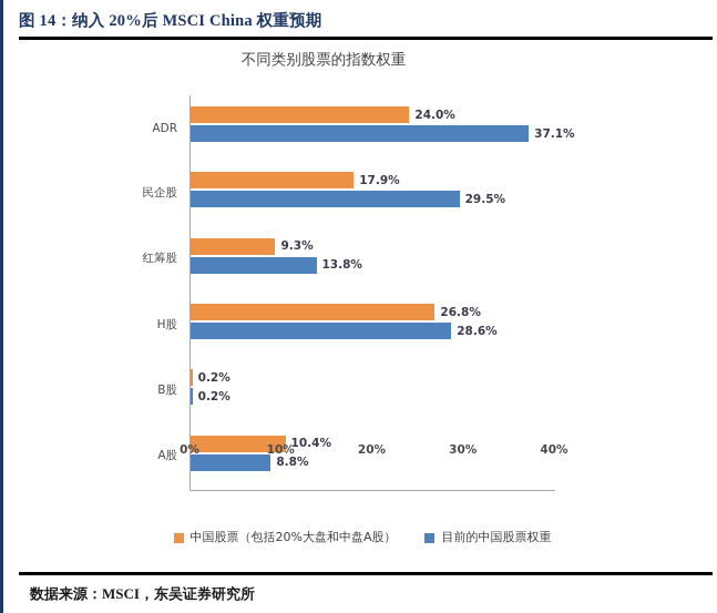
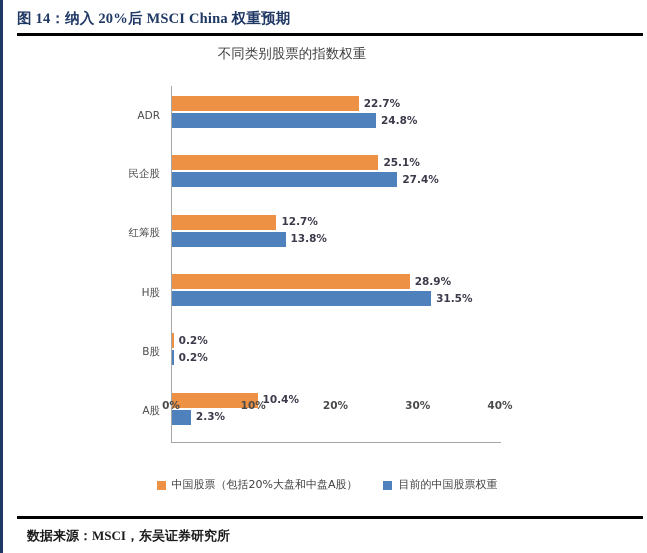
目前的中国股票权重/A股: 8.8% -> 2.3%
中国股票（包括20%大盘和中盘A股）/H股: 26.8% -> 28.9%
目前的中国股票权重/H股: 28.6% -> 31.5%
中国股票（包括20%大盘和中盘A股）/红筹股: 9.3% -> 12.7%
中国股票（包括20%大盘和中盘A股）/民企股: 17.9% -> 25.1%
目前的中国股票权重/民企股: 29.5% -> 27.4%
中国股票（包括20%大盘和中盘A股）/ADR: 24.0% -> 22.7%
目前的中国股票权重/ADR: 37.1% -> 24.8%
